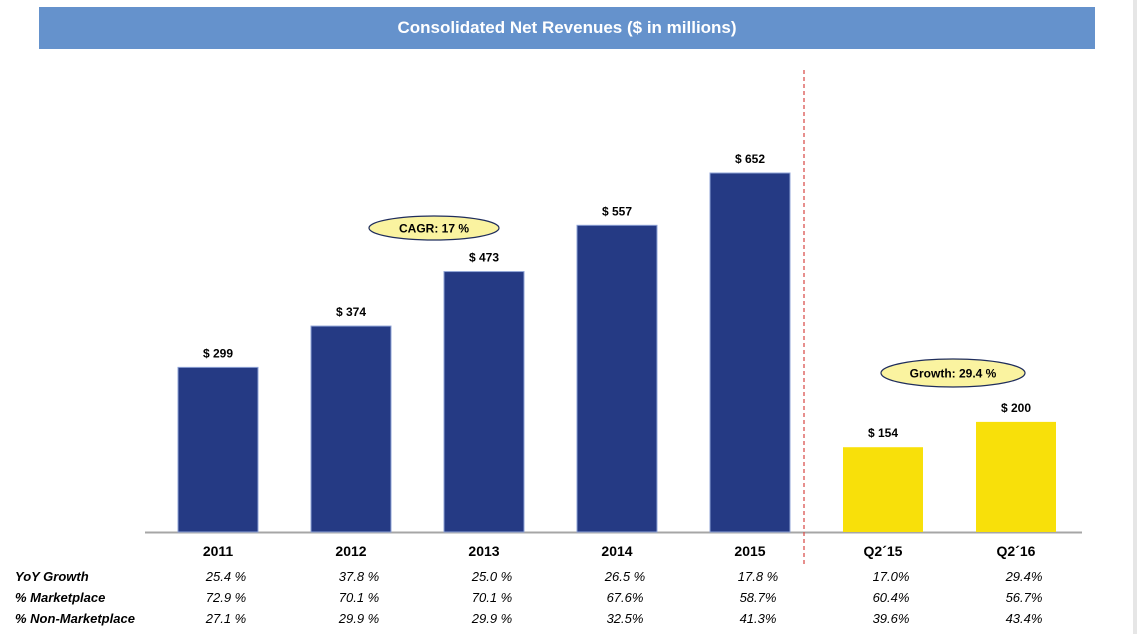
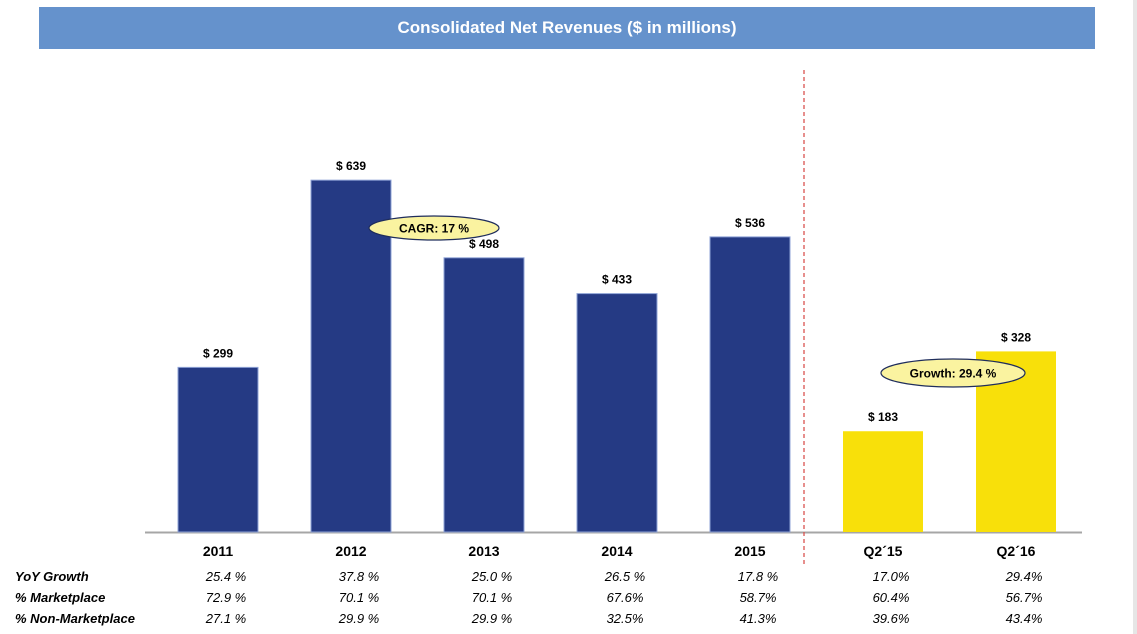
2012: 374 -> 639
2013: 473 -> 498
2014: 557 -> 433
2015: 652 -> 536
Q2´15: 154 -> 183
Q2´16: 200 -> 328
